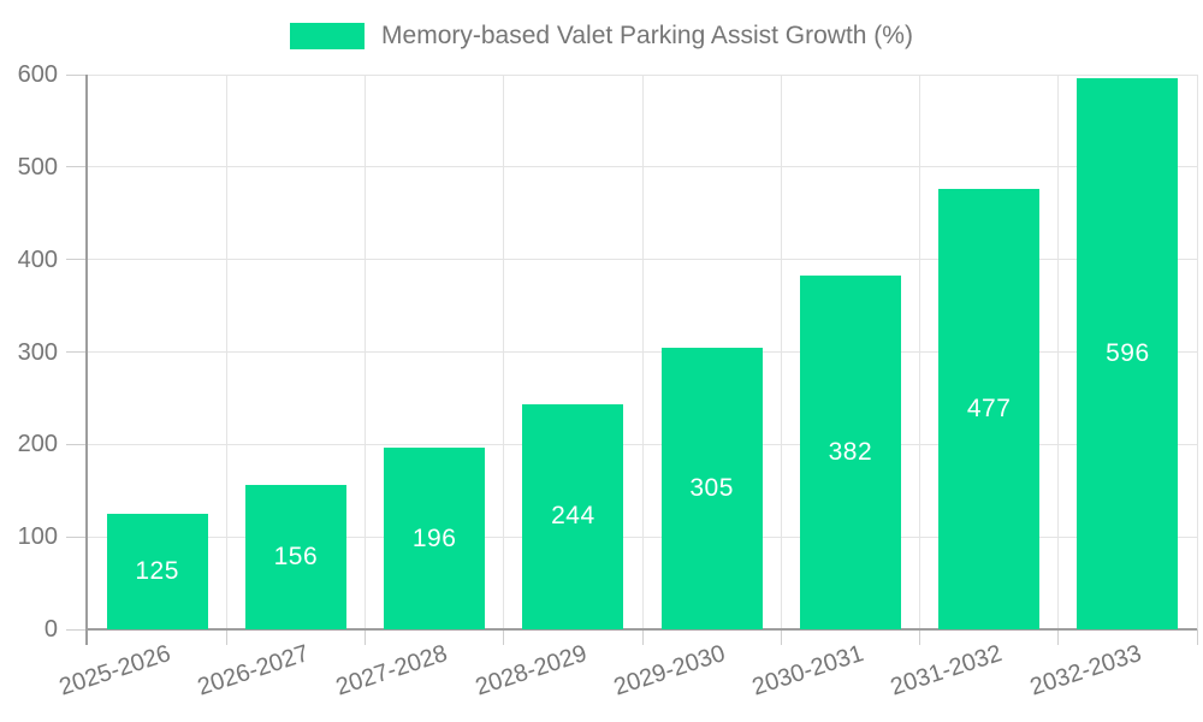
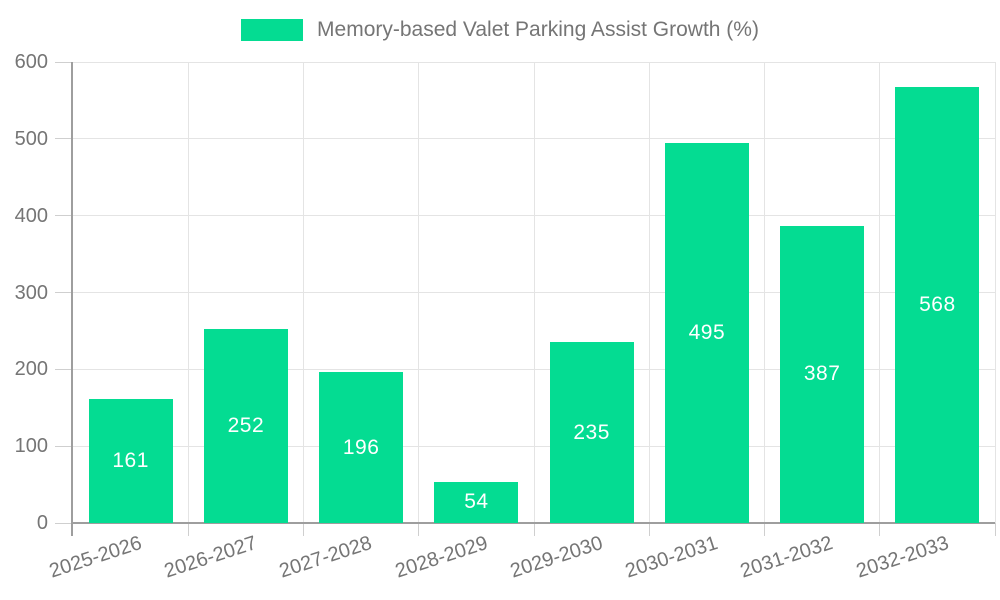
2025-2026: 125 -> 161
2026-2027: 156 -> 252
2028-2029: 244 -> 54
2029-2030: 305 -> 235
2030-2031: 382 -> 495
2031-2032: 477 -> 387
2032-2033: 596 -> 568
